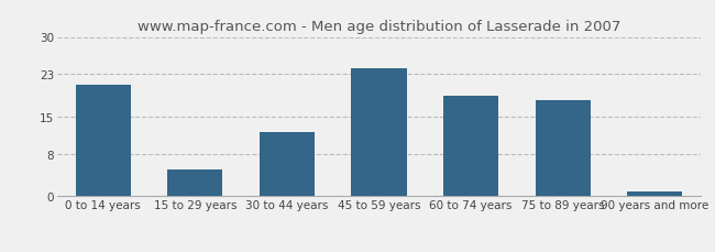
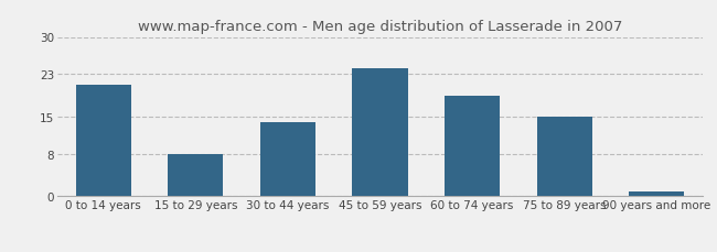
15 to 29 years: 5 -> 8
30 to 44 years: 12 -> 14
75 to 89 years: 18 -> 15
